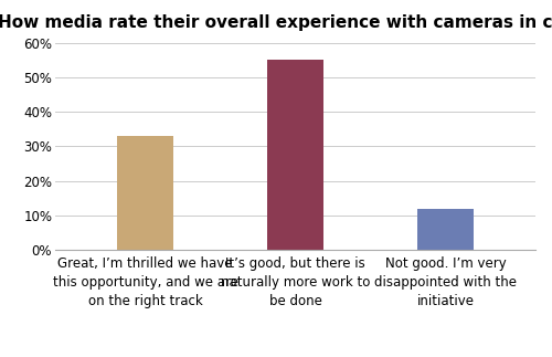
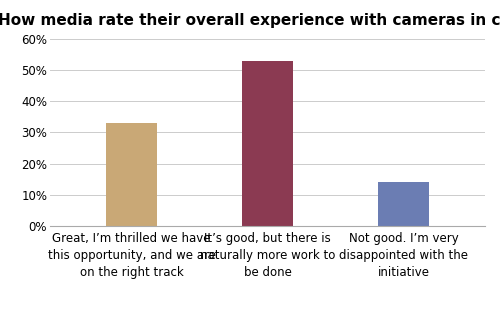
It’s good, but there is naturally more work to be done: 55% -> 53%
Not good. I’m very disappointed with the initiative: 12% -> 14%
